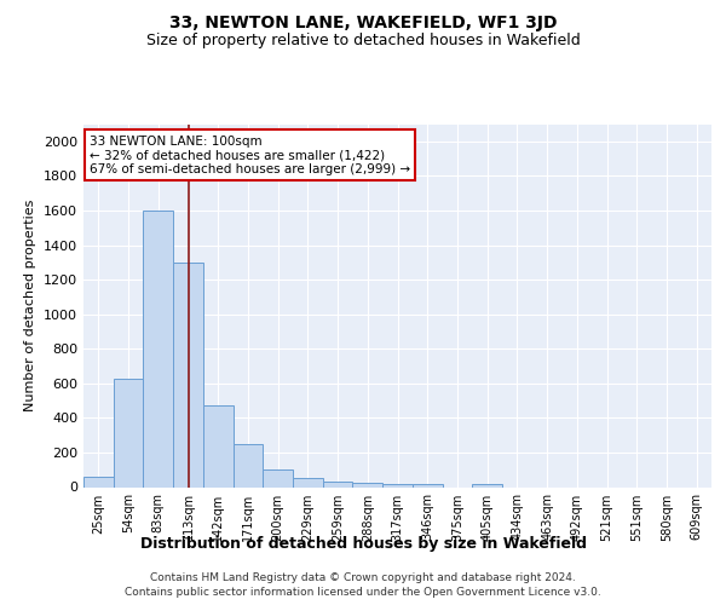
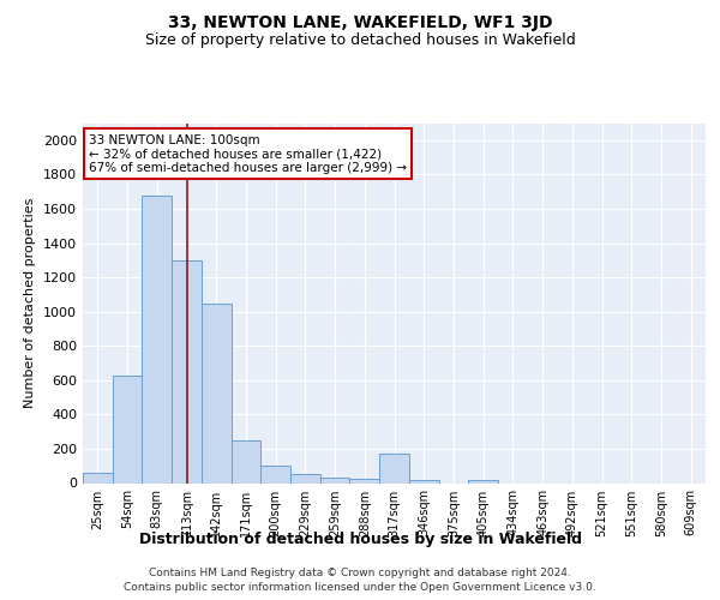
83sqm: 1600 -> 1680
142sqm: 480 -> 1050
317sqm: 20 -> 170
